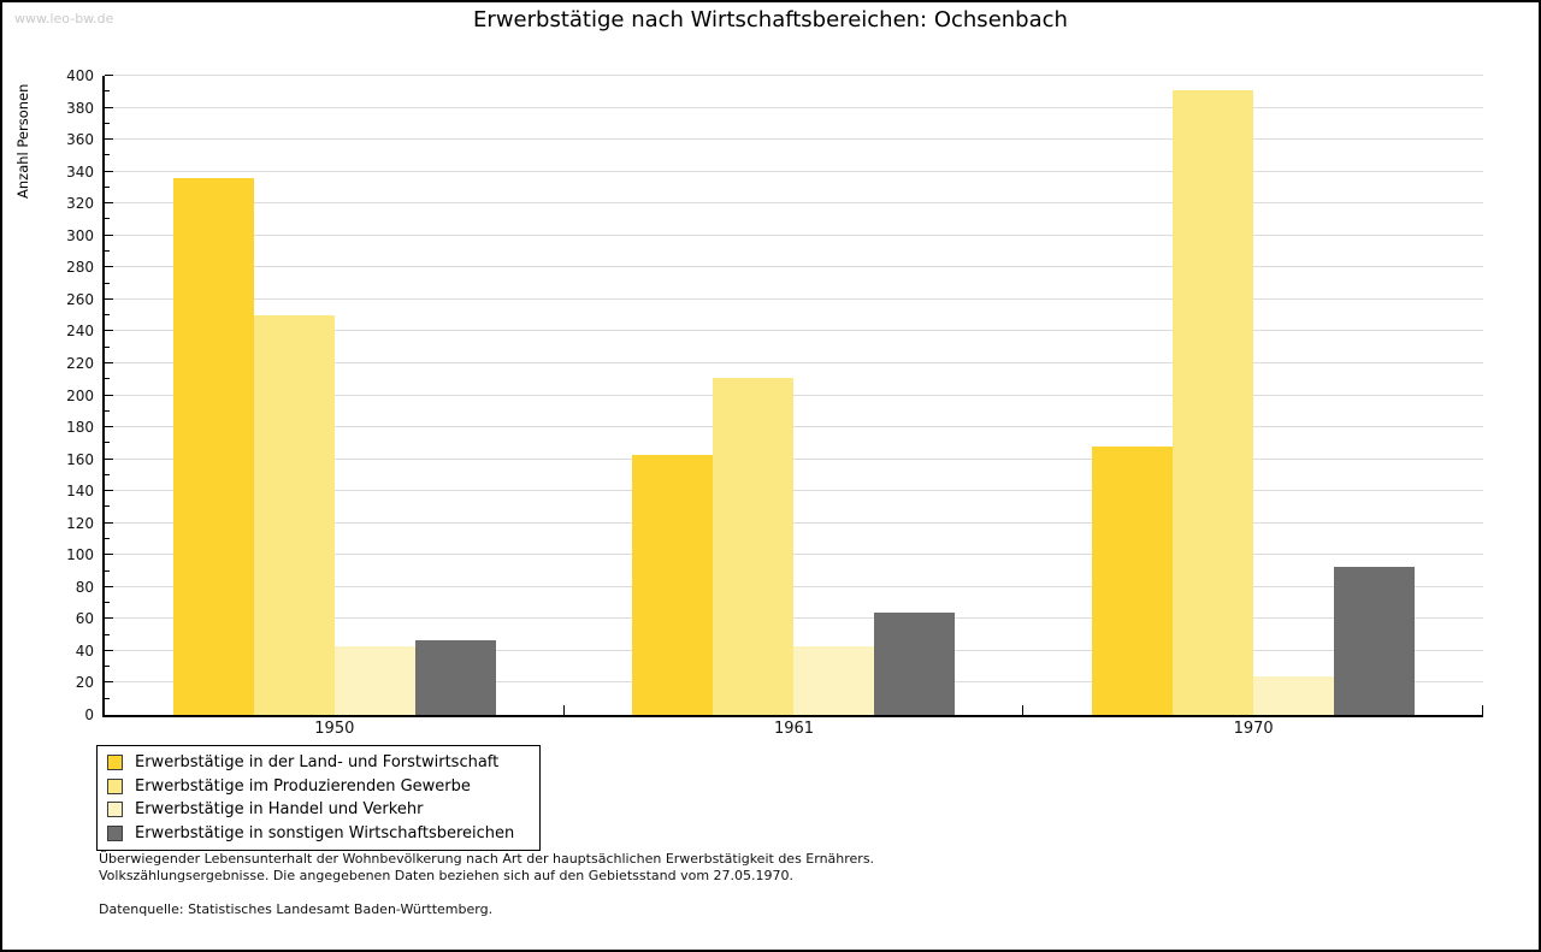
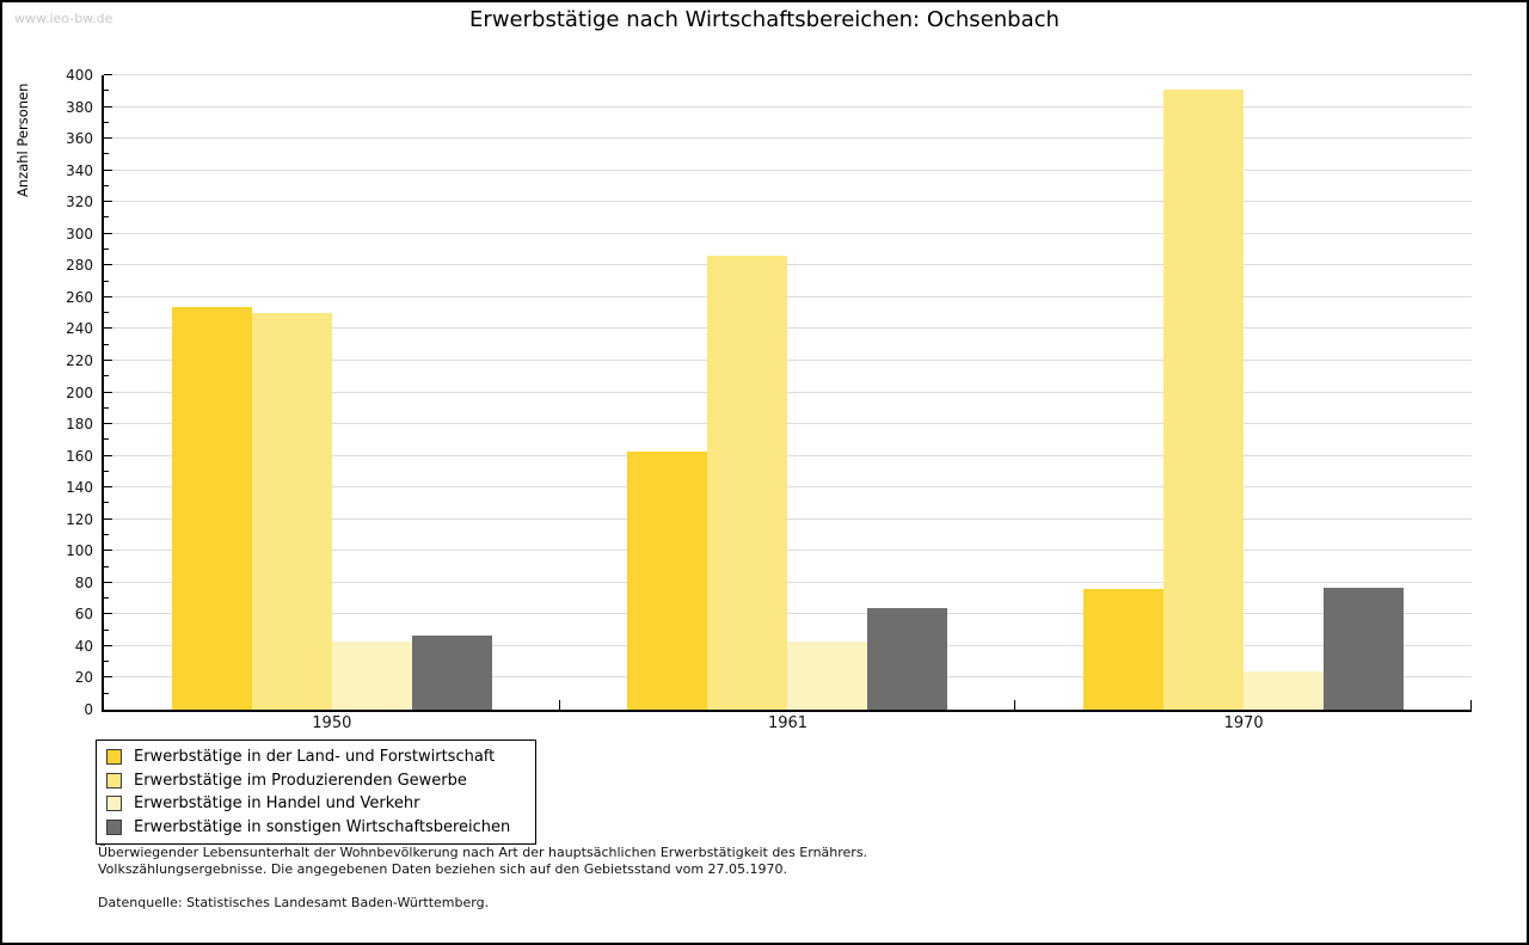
Erwerbstätige in der Land- und Forstwirtschaft/1950: 336 -> 254
Erwerbstätige im Produzierenden Gewerbe/1961: 211 -> 286
Erwerbstätige in der Land- und Forstwirtschaft/1970: 168 -> 76
Erwerbstätige in sonstigen Wirtschaftsbereichen/1970: 93 -> 77
